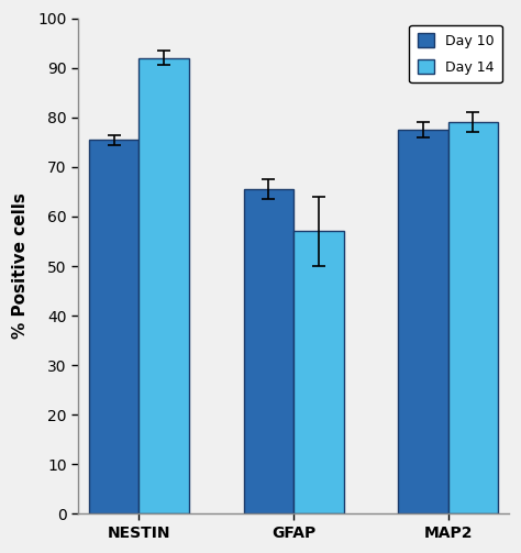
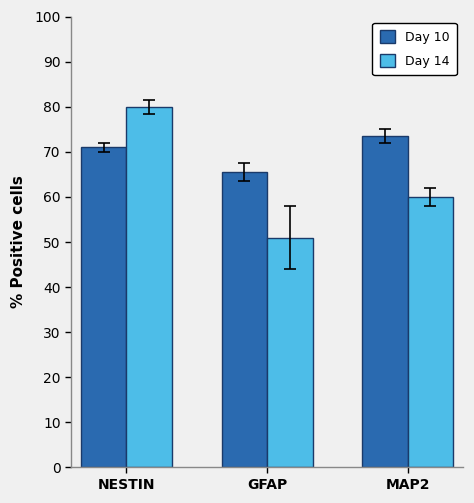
Day 10/NESTIN: 75.5 -> 71.0
Day 14/NESTIN: 92 -> 80
Day 14/GFAP: 57 -> 51
Day 10/MAP2: 77.5 -> 73.5
Day 14/MAP2: 79 -> 60
